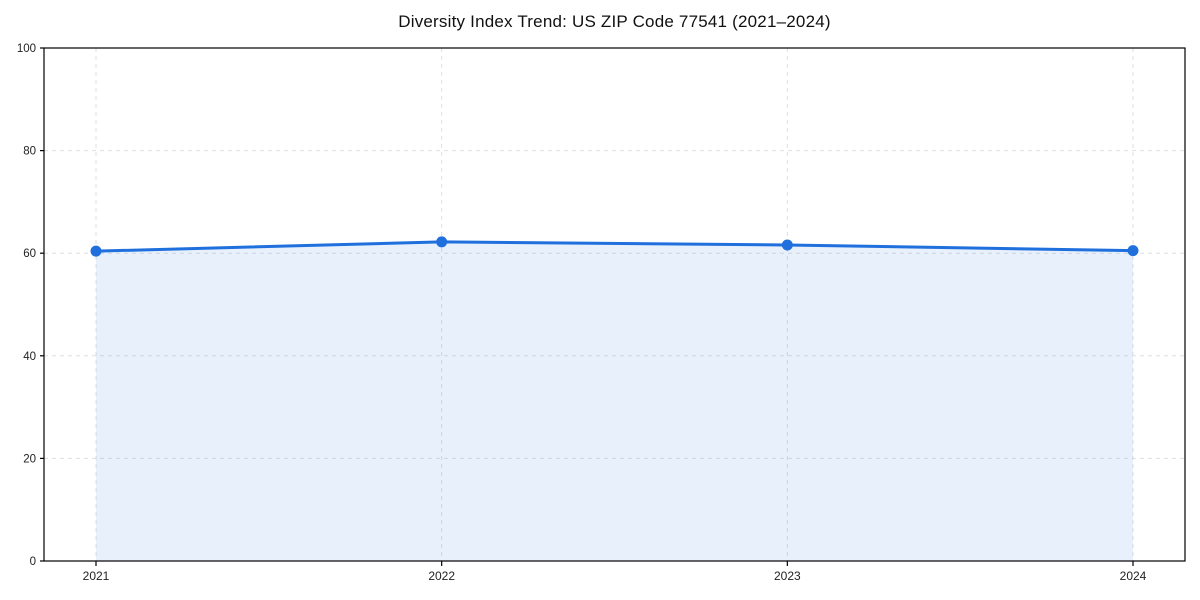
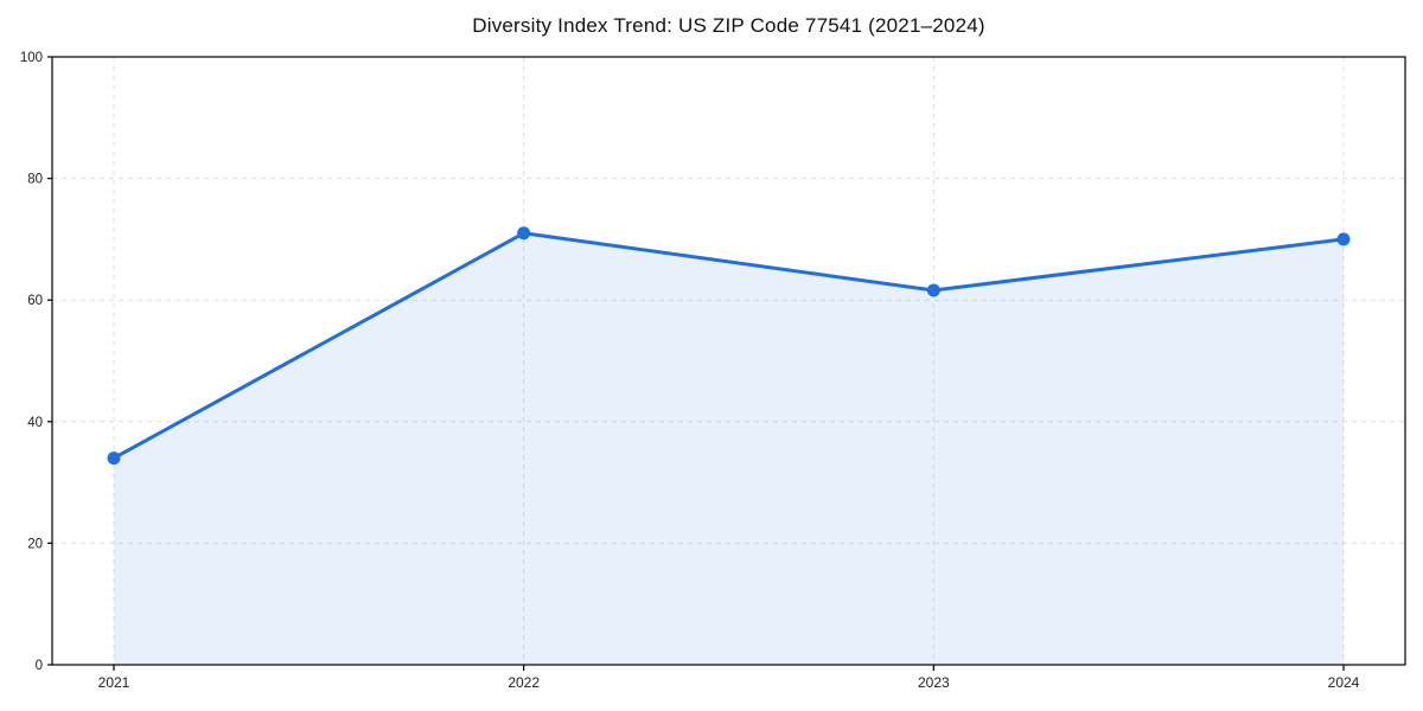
2021: 60 -> 34
2022: 62 -> 71
2024: 60 -> 70
